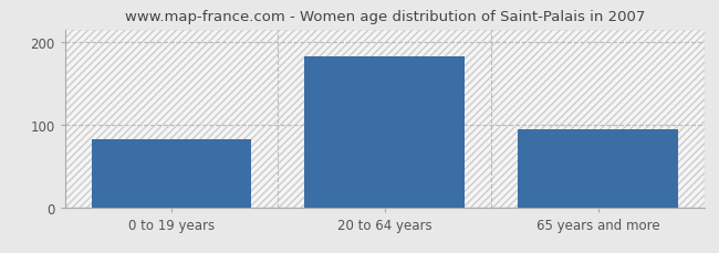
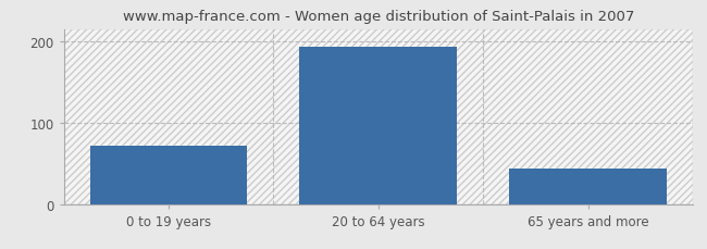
0 to 19 years: 82 -> 72
20 to 64 years: 182 -> 193
65 years and more: 94 -> 43
